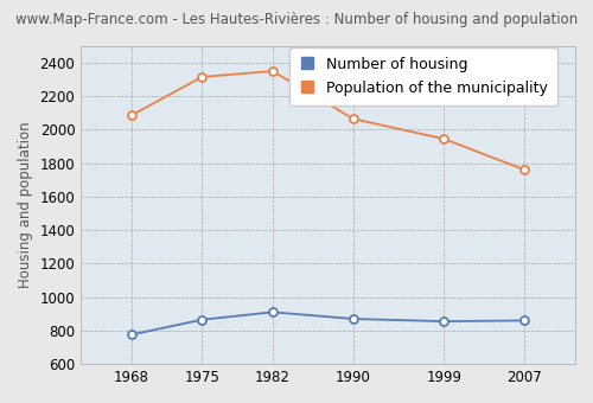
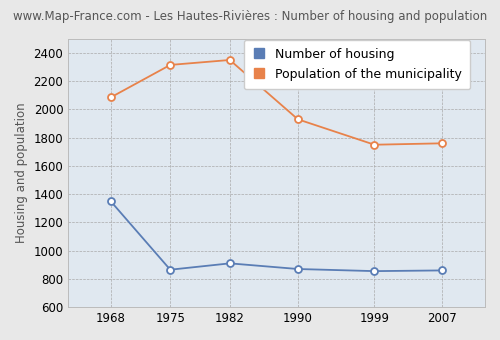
Number of housing/1968: 780 -> 1350
Population of the municipality/1990: 2060 -> 1930
Population of the municipality/1999: 1940 -> 1750
